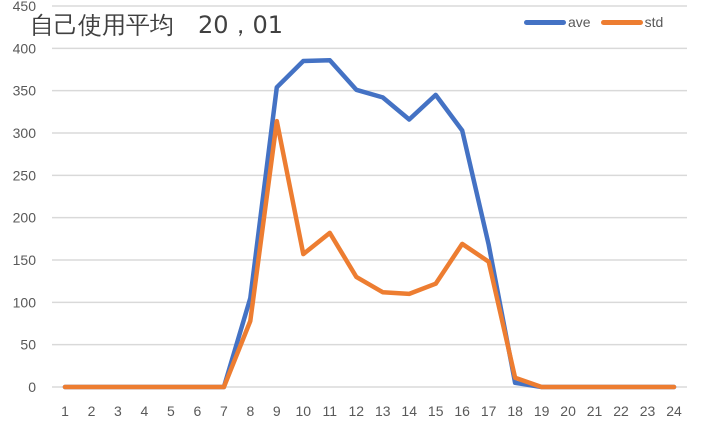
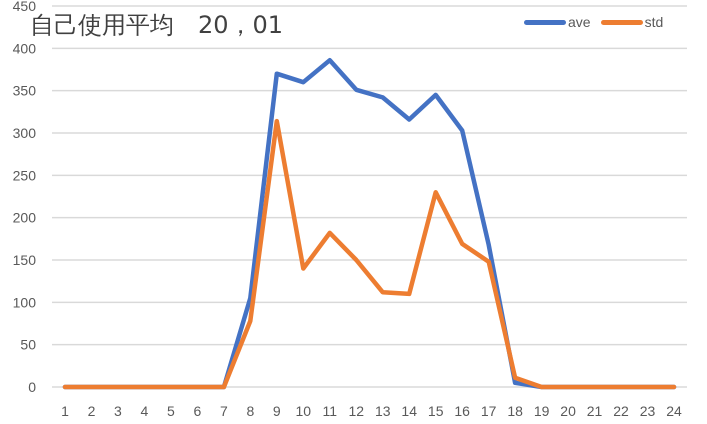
ave/9: 350 -> 370
ave/10: 380 -> 360
std/10: 160 -> 140
std/12: 130 -> 150
std/15: 120 -> 230
